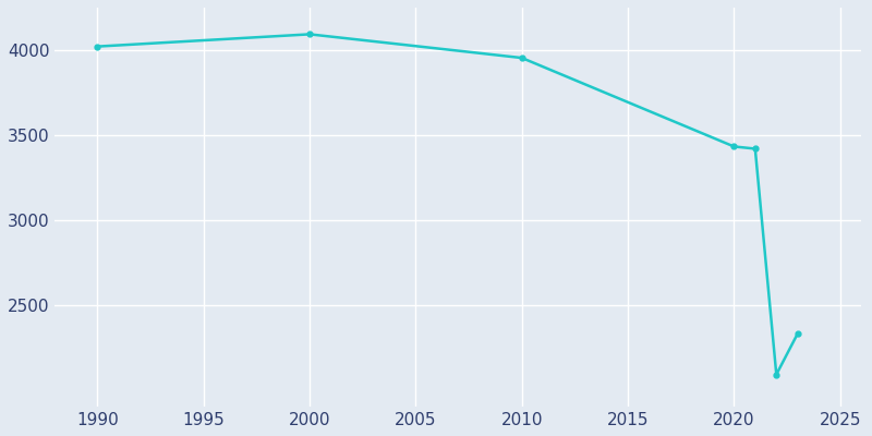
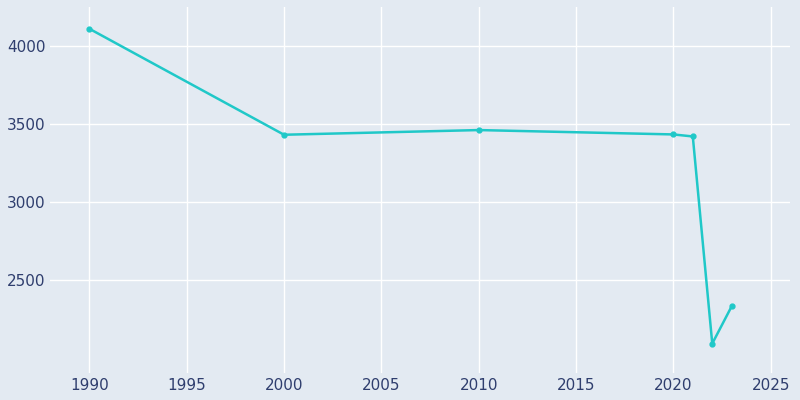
1990: 4020 -> 4110
2000: 4090 -> 3430
2010: 3950 -> 3460
